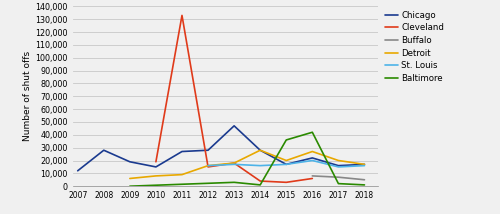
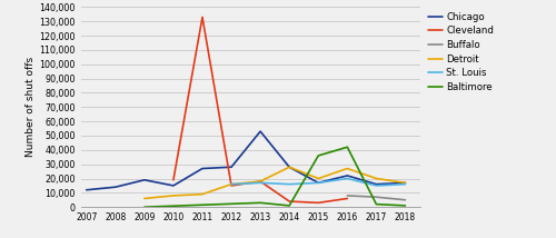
Chicago/2008: 28,000 -> 14,000
Chicago/2013: 47,000 -> 53,000
